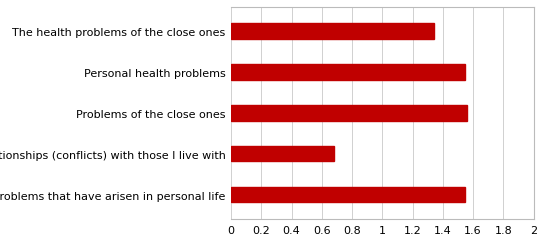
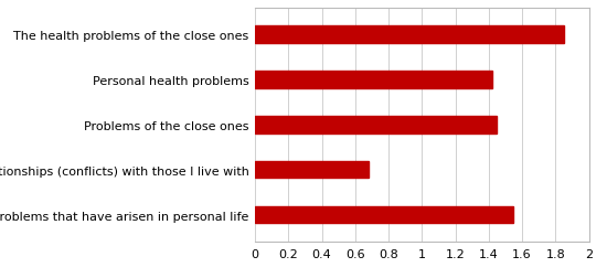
The health problems of the close ones: 1.34 -> 1.85
Personal health problems: 1.55 -> 1.42
Problems of the close ones: 1.56 -> 1.45
